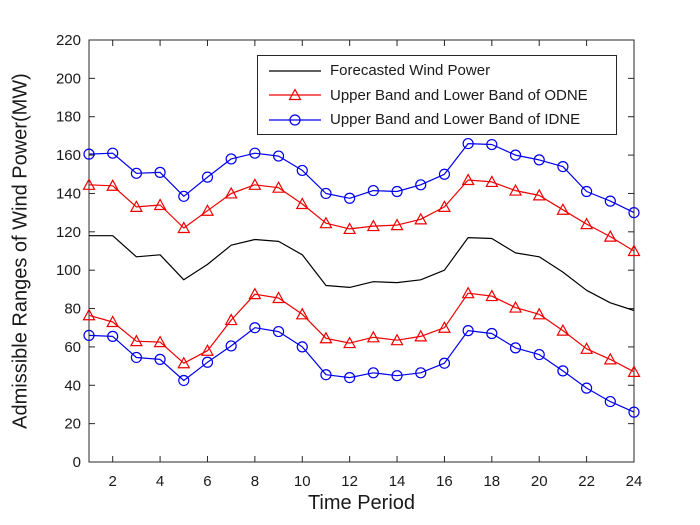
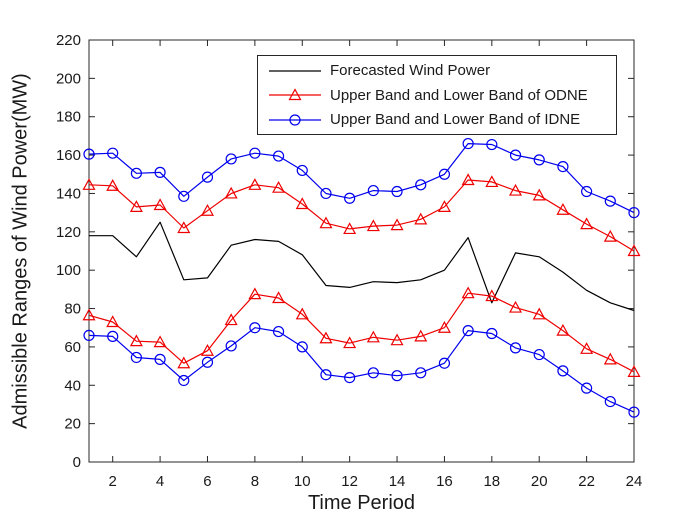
Forecasted Wind Power/4: 108 -> 125
Forecasted Wind Power/6: 103 -> 96
Forecasted Wind Power/18: 116 -> 83
